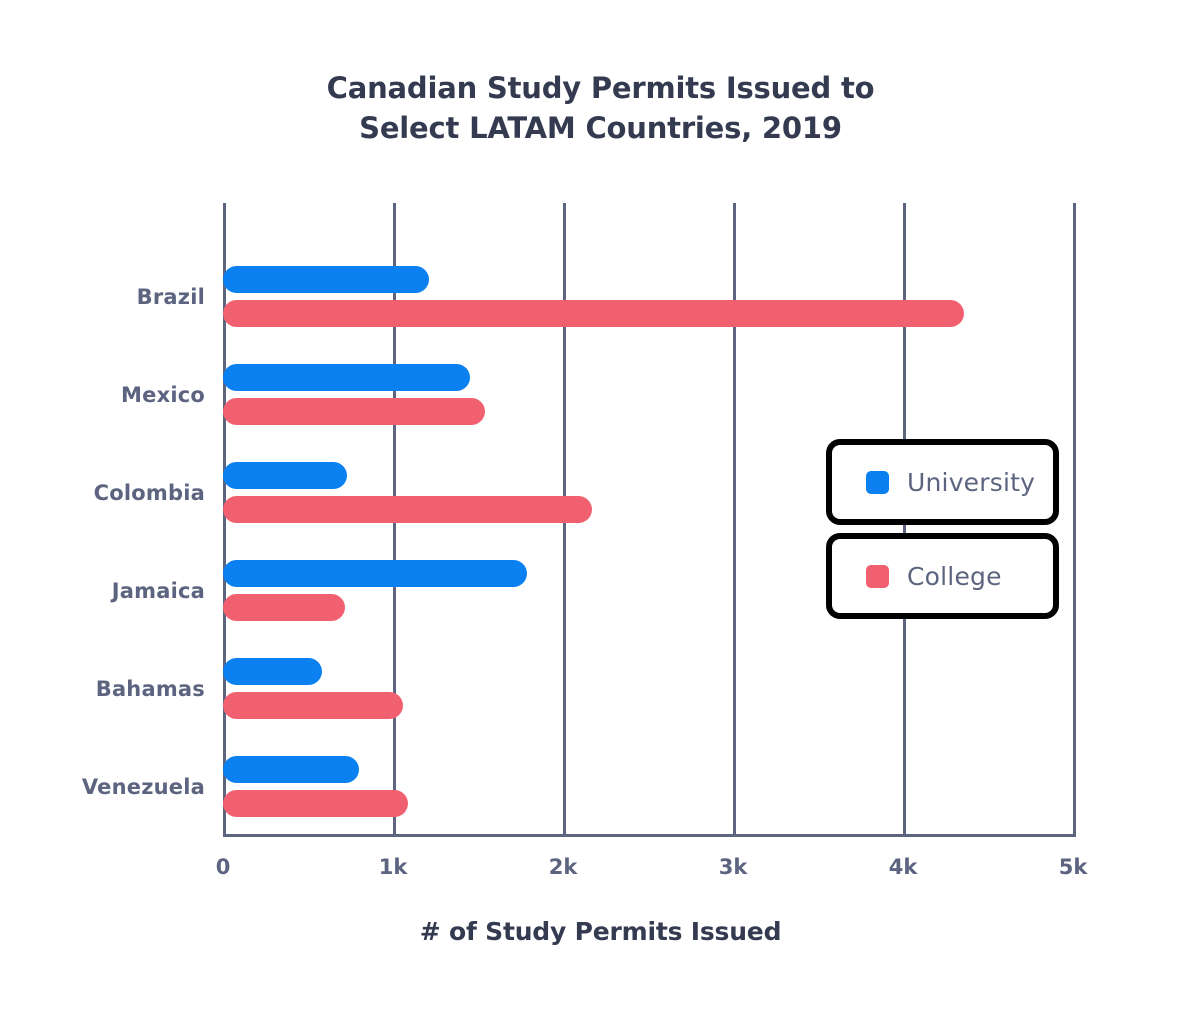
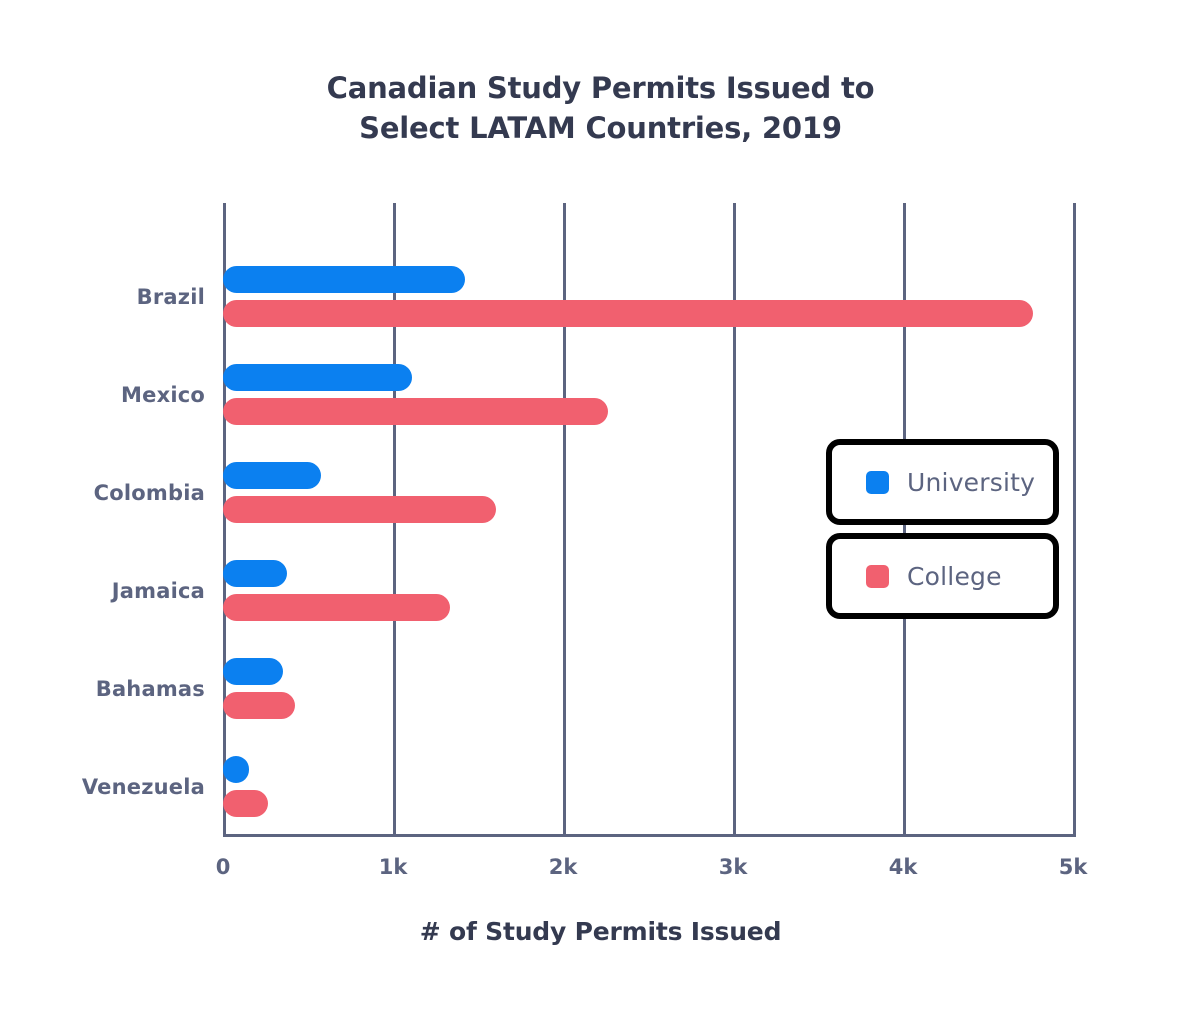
University/Brazil: 1.21k -> 1.42k
College/Brazil: 4.36k -> 4.76k
University/Mexico: 1.45k -> 1.11k
College/Mexico: 1.54k -> 2.26k
University/Colombia: 0.73k -> 0.58k
College/Colombia: 2.17k -> 1.60k
University/Jamaica: 1.79k -> 0.38k
College/Jamaica: 0.72k -> 1.34k
University/Bahamas: 0.58k -> 0.35k
College/Bahamas: 1.06k -> 0.42k
University/Venezuela: 0.80k -> 0.16k
College/Venezuela: 1.09k -> 0.26k
